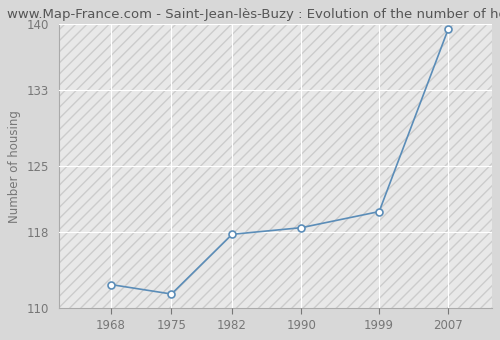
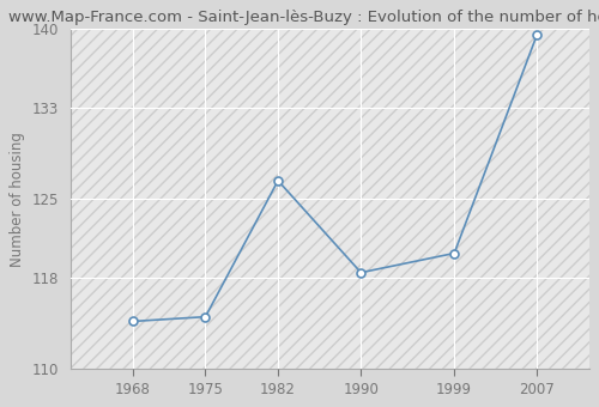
1968: 112.5 -> 114.2
1975: 111.5 -> 114.6
1982: 117.8 -> 126.6
